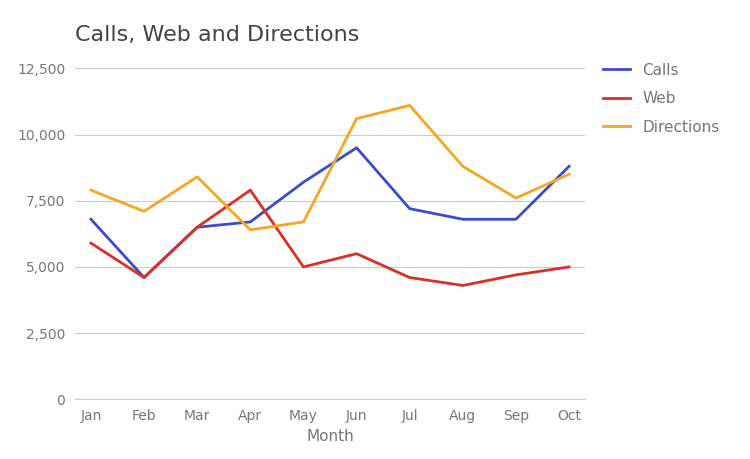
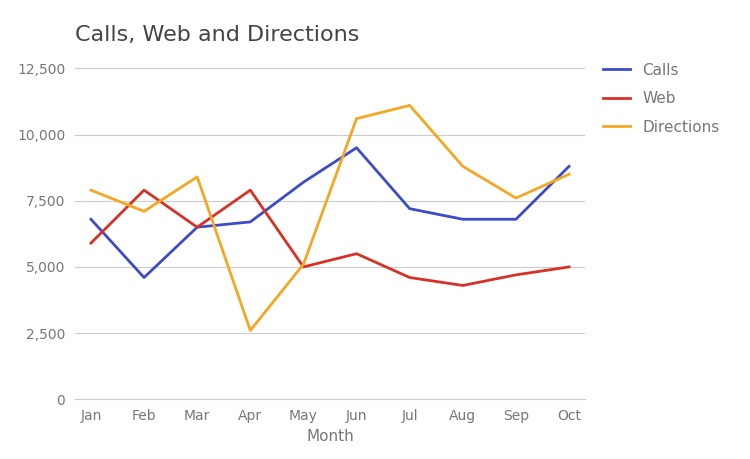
Web/Feb: 4,600 -> 7,900
Directions/Apr: 6,400 -> 2,600
Directions/May: 6,700 -> 5,100
